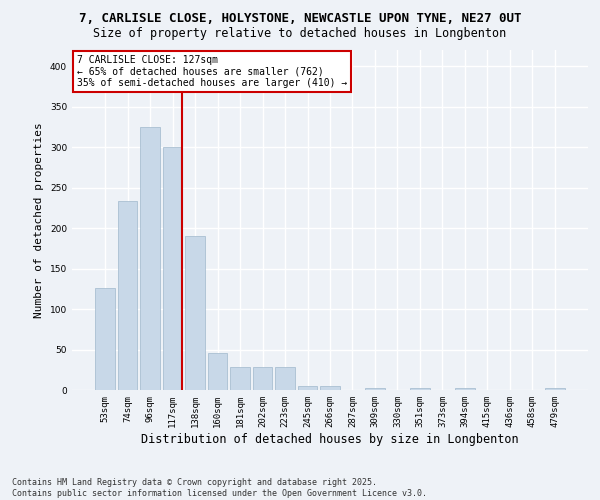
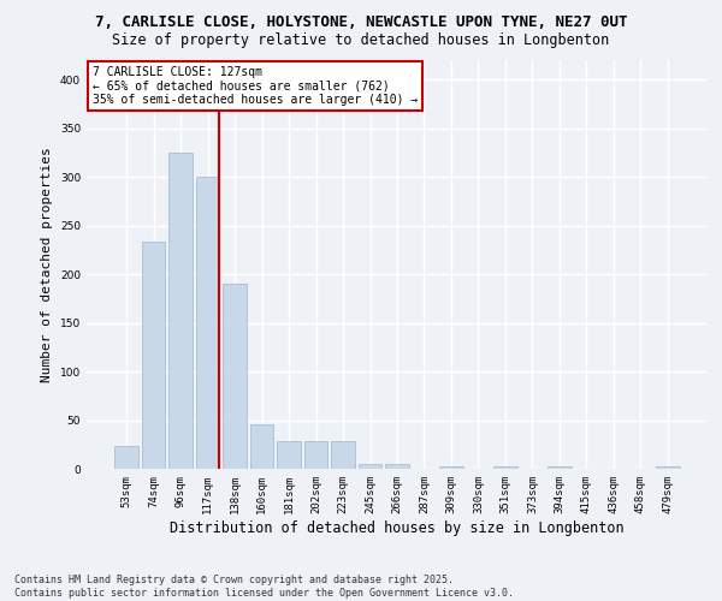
53sqm: 126 -> 23
